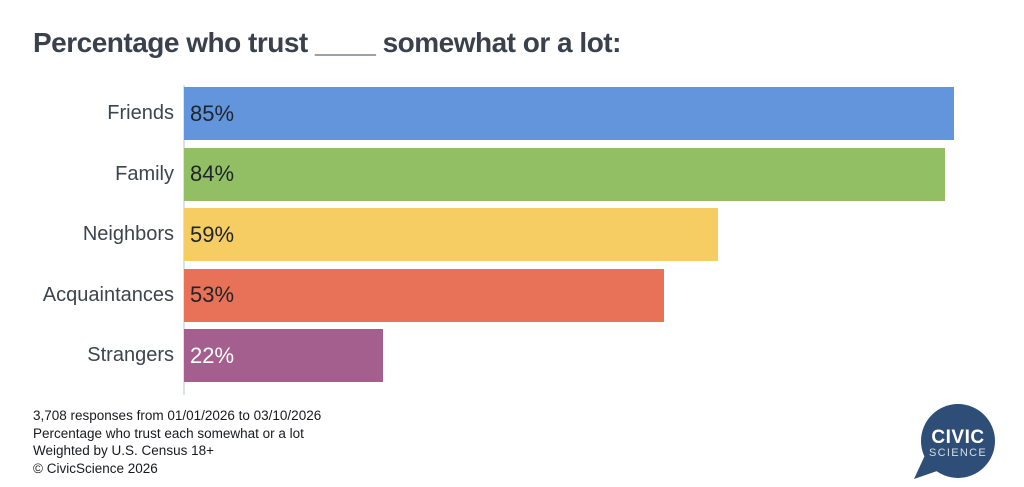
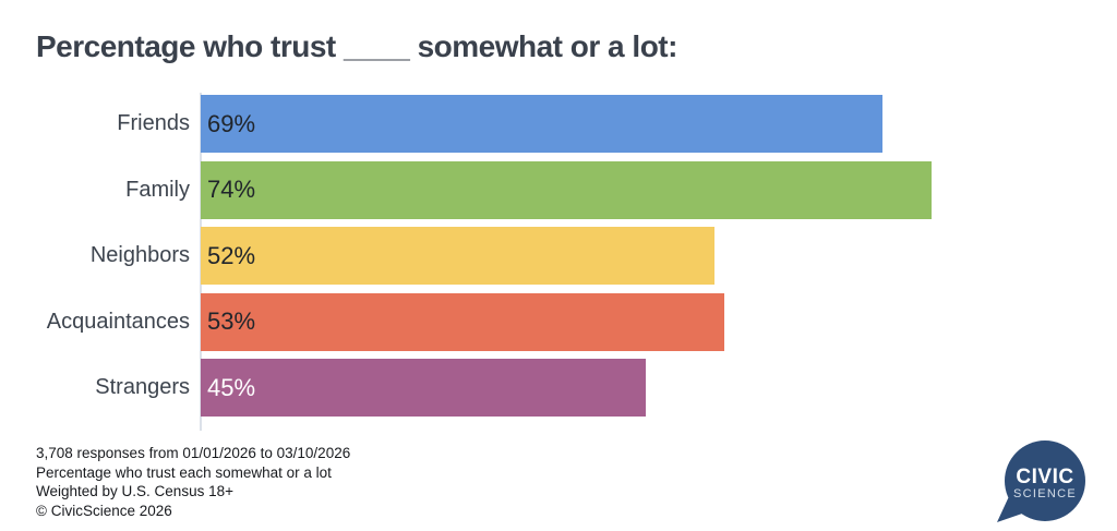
Friends: 85% -> 69%
Family: 84% -> 74%
Neighbors: 59% -> 52%
Strangers: 22% -> 45%
